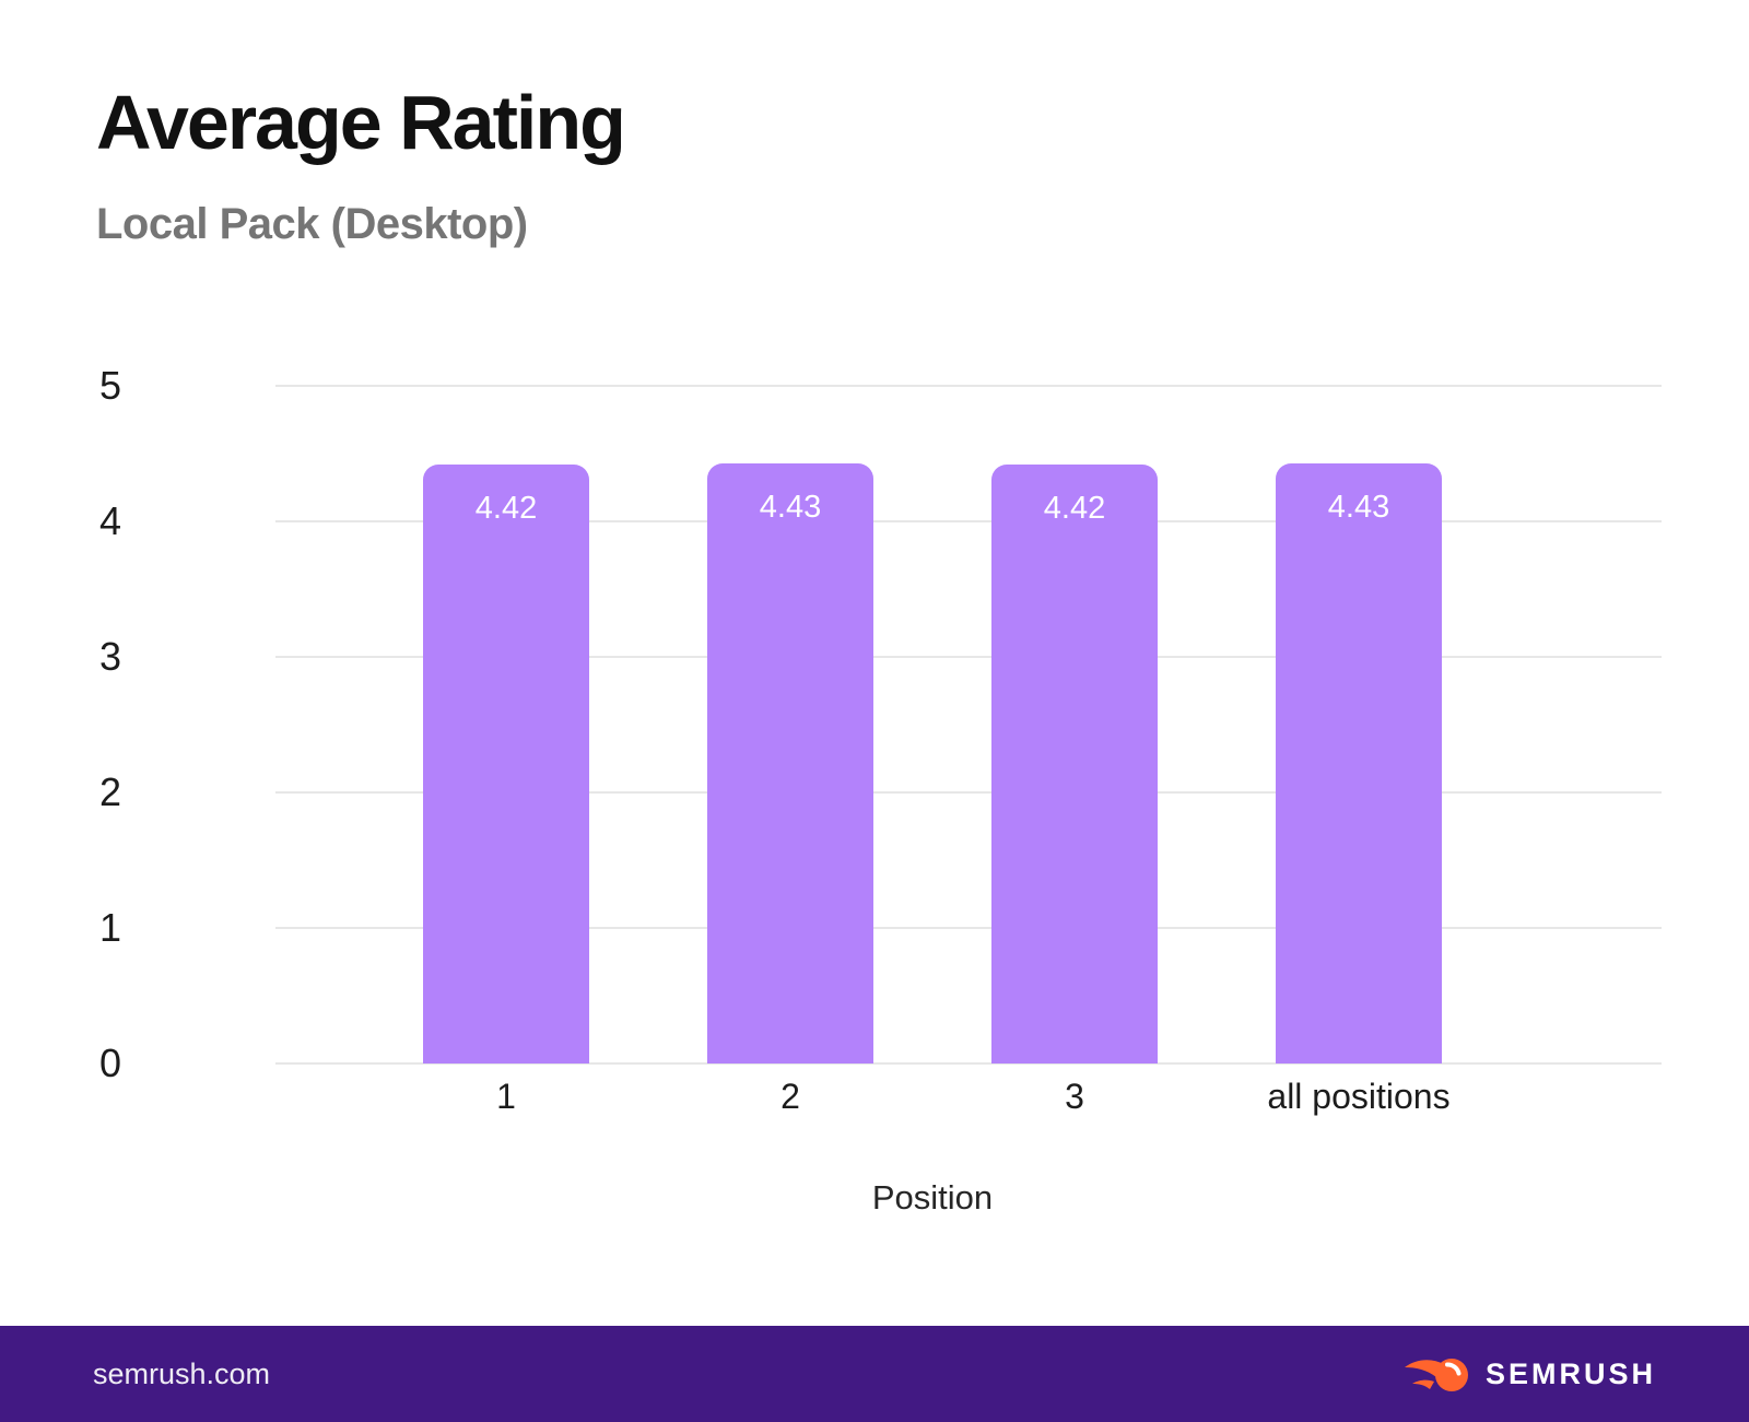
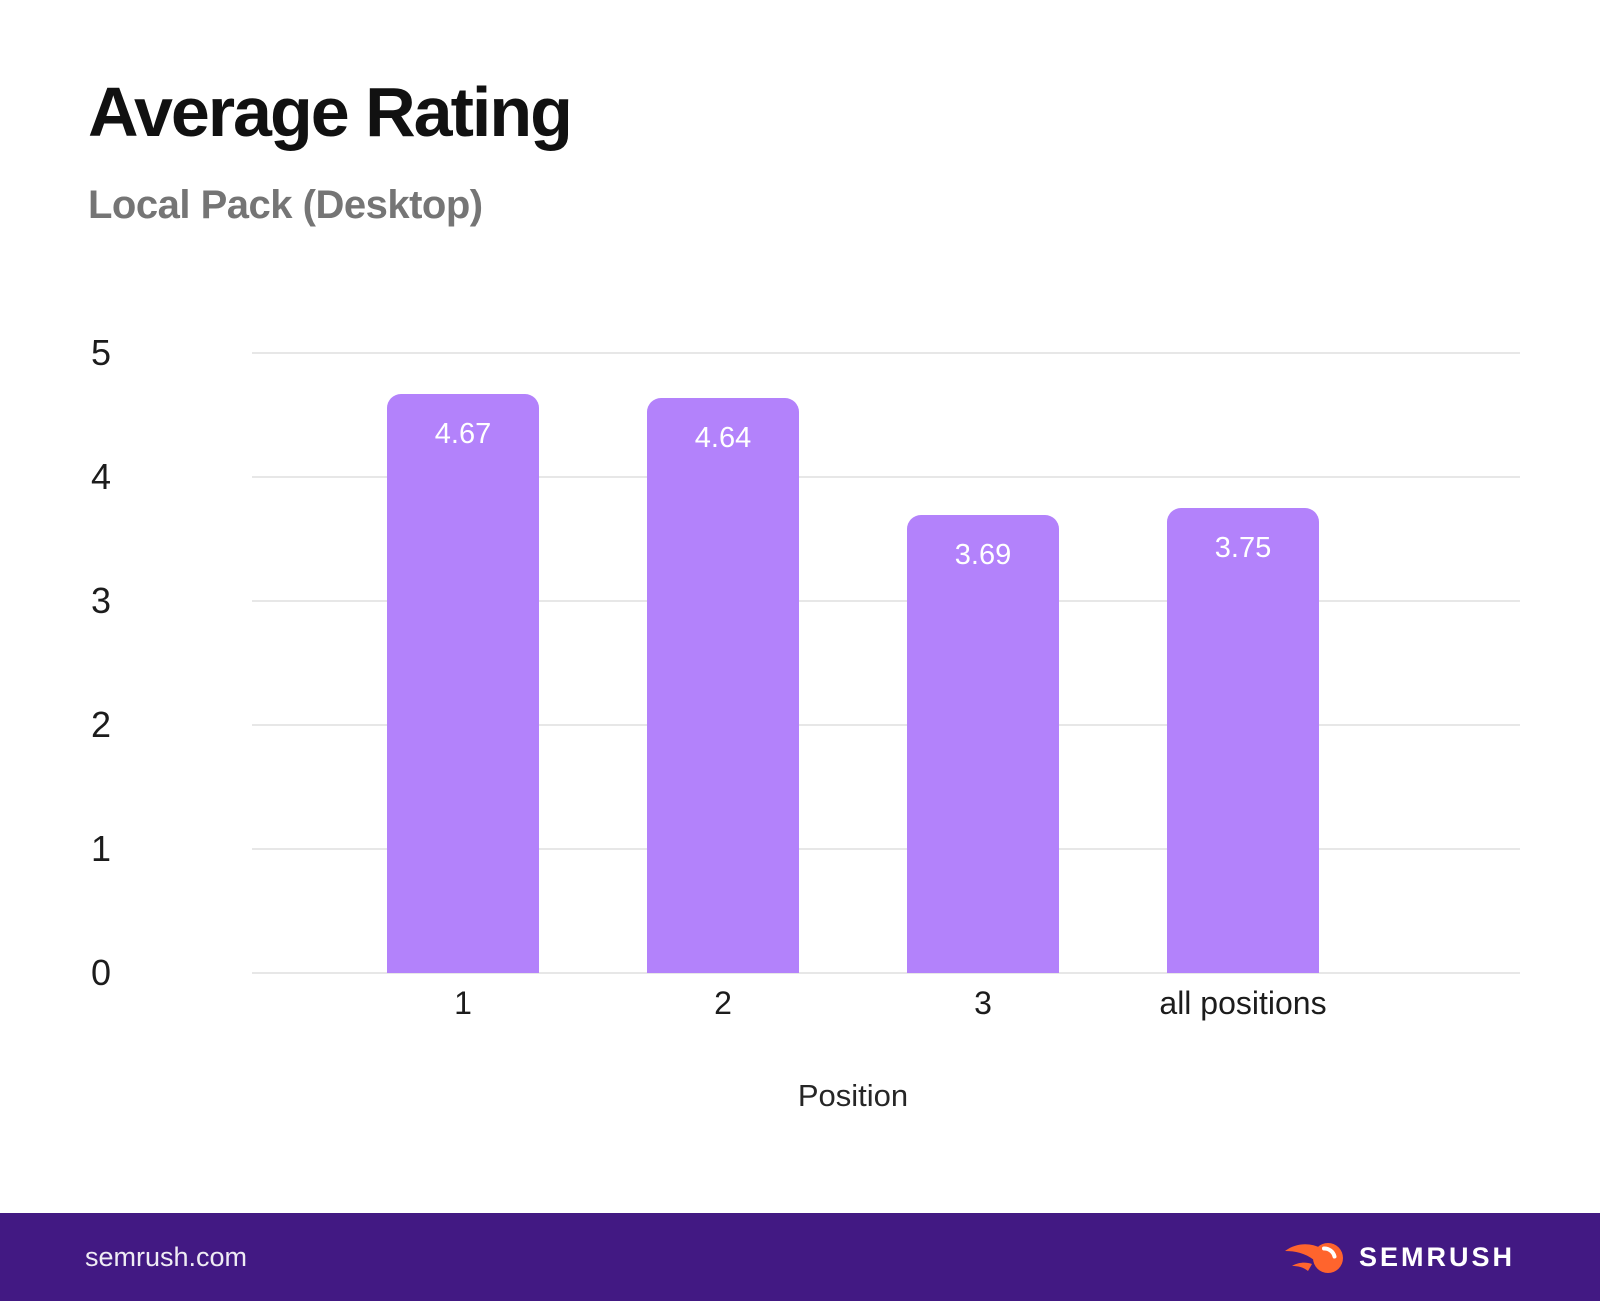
1: 4.42 -> 4.67
2: 4.43 -> 4.64
3: 4.42 -> 3.69
all positions: 4.43 -> 3.75
